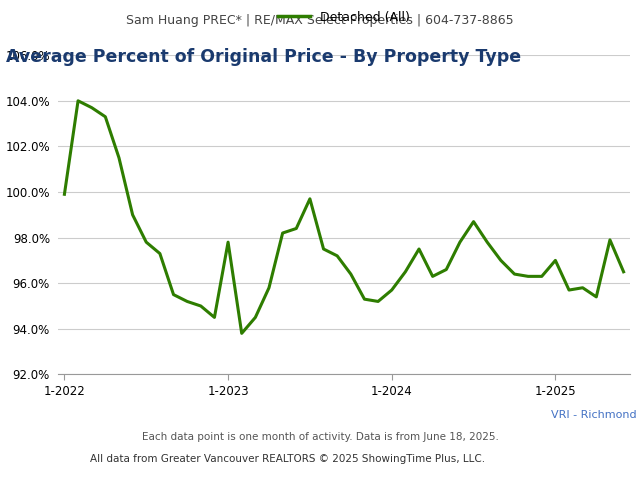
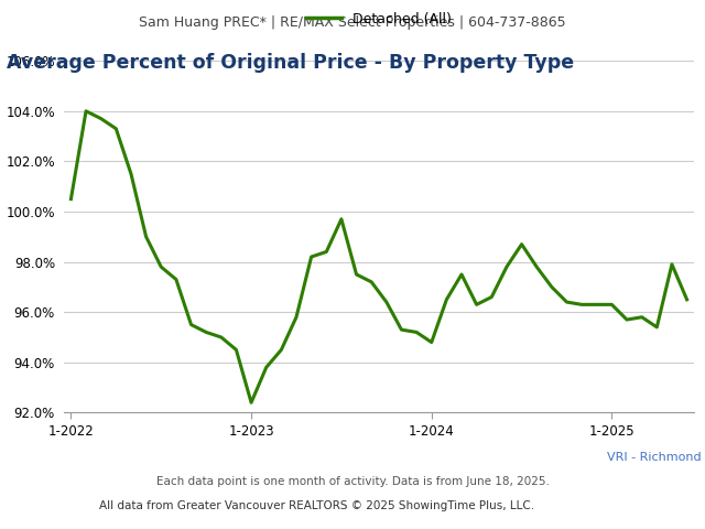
1-2022: 99.9% -> 100.5%
1-2023: 97.8% -> 92.4%
1-2024: 95.7% -> 94.8%
1-2025: 97.0% -> 96.3%
